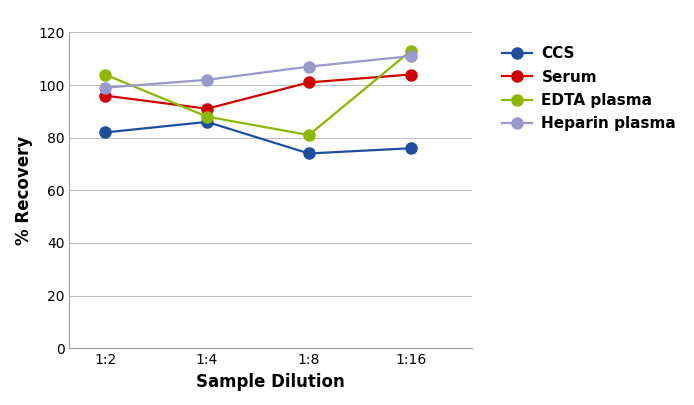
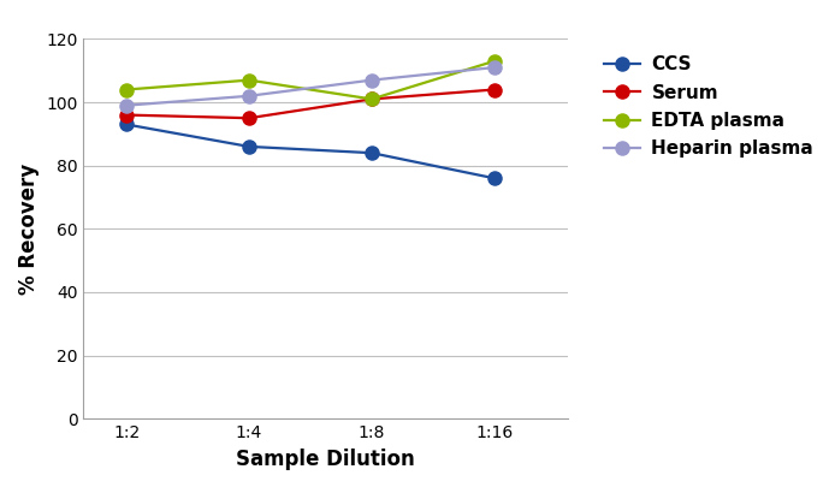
CCS/1:2: 82 -> 93
Serum/1:4: 91 -> 95
EDTA plasma/1:4: 88 -> 107
CCS/1:8: 74 -> 84
EDTA plasma/1:8: 81 -> 101
